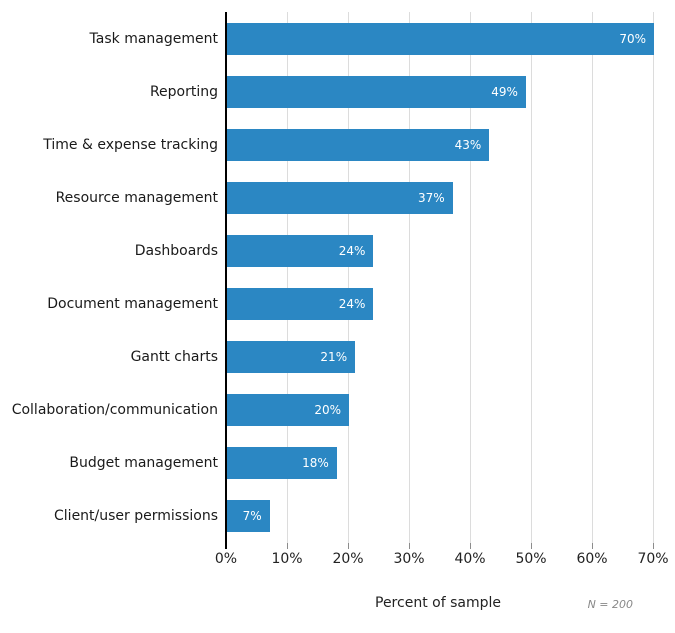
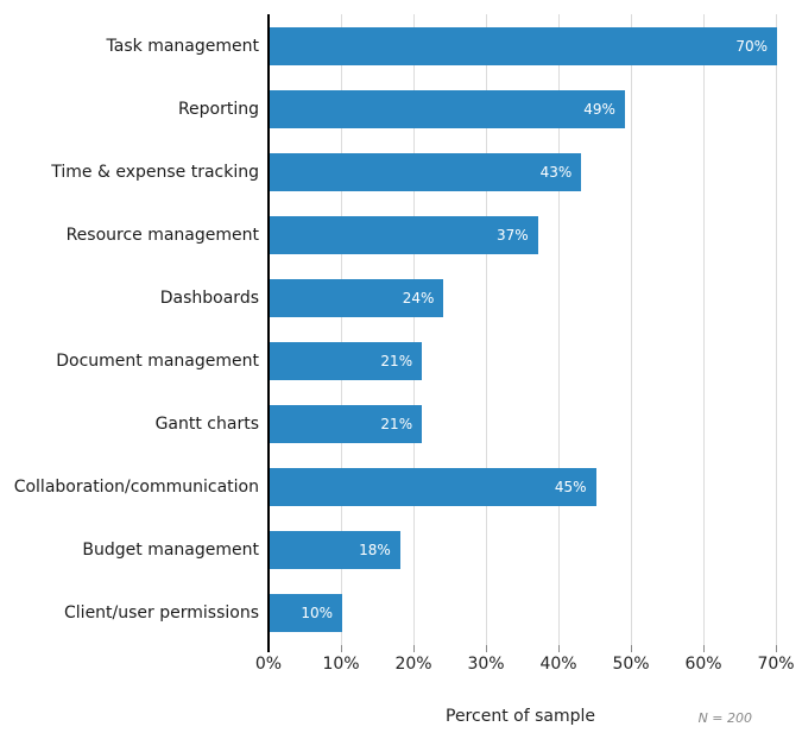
Document management: 24% -> 21%
Collaboration/communication: 20% -> 45%
Client/user permissions: 7% -> 10%
